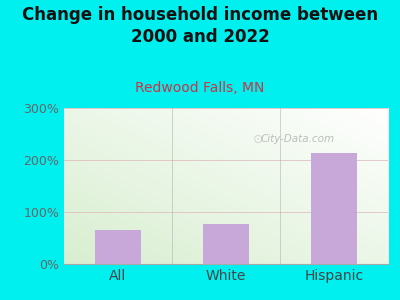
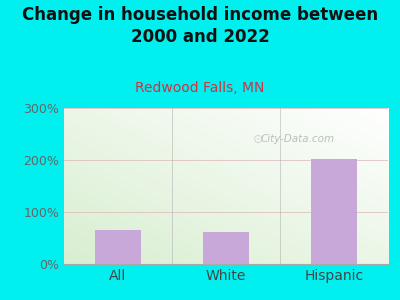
White: 76% -> 62%
Hispanic: 214% -> 202%
